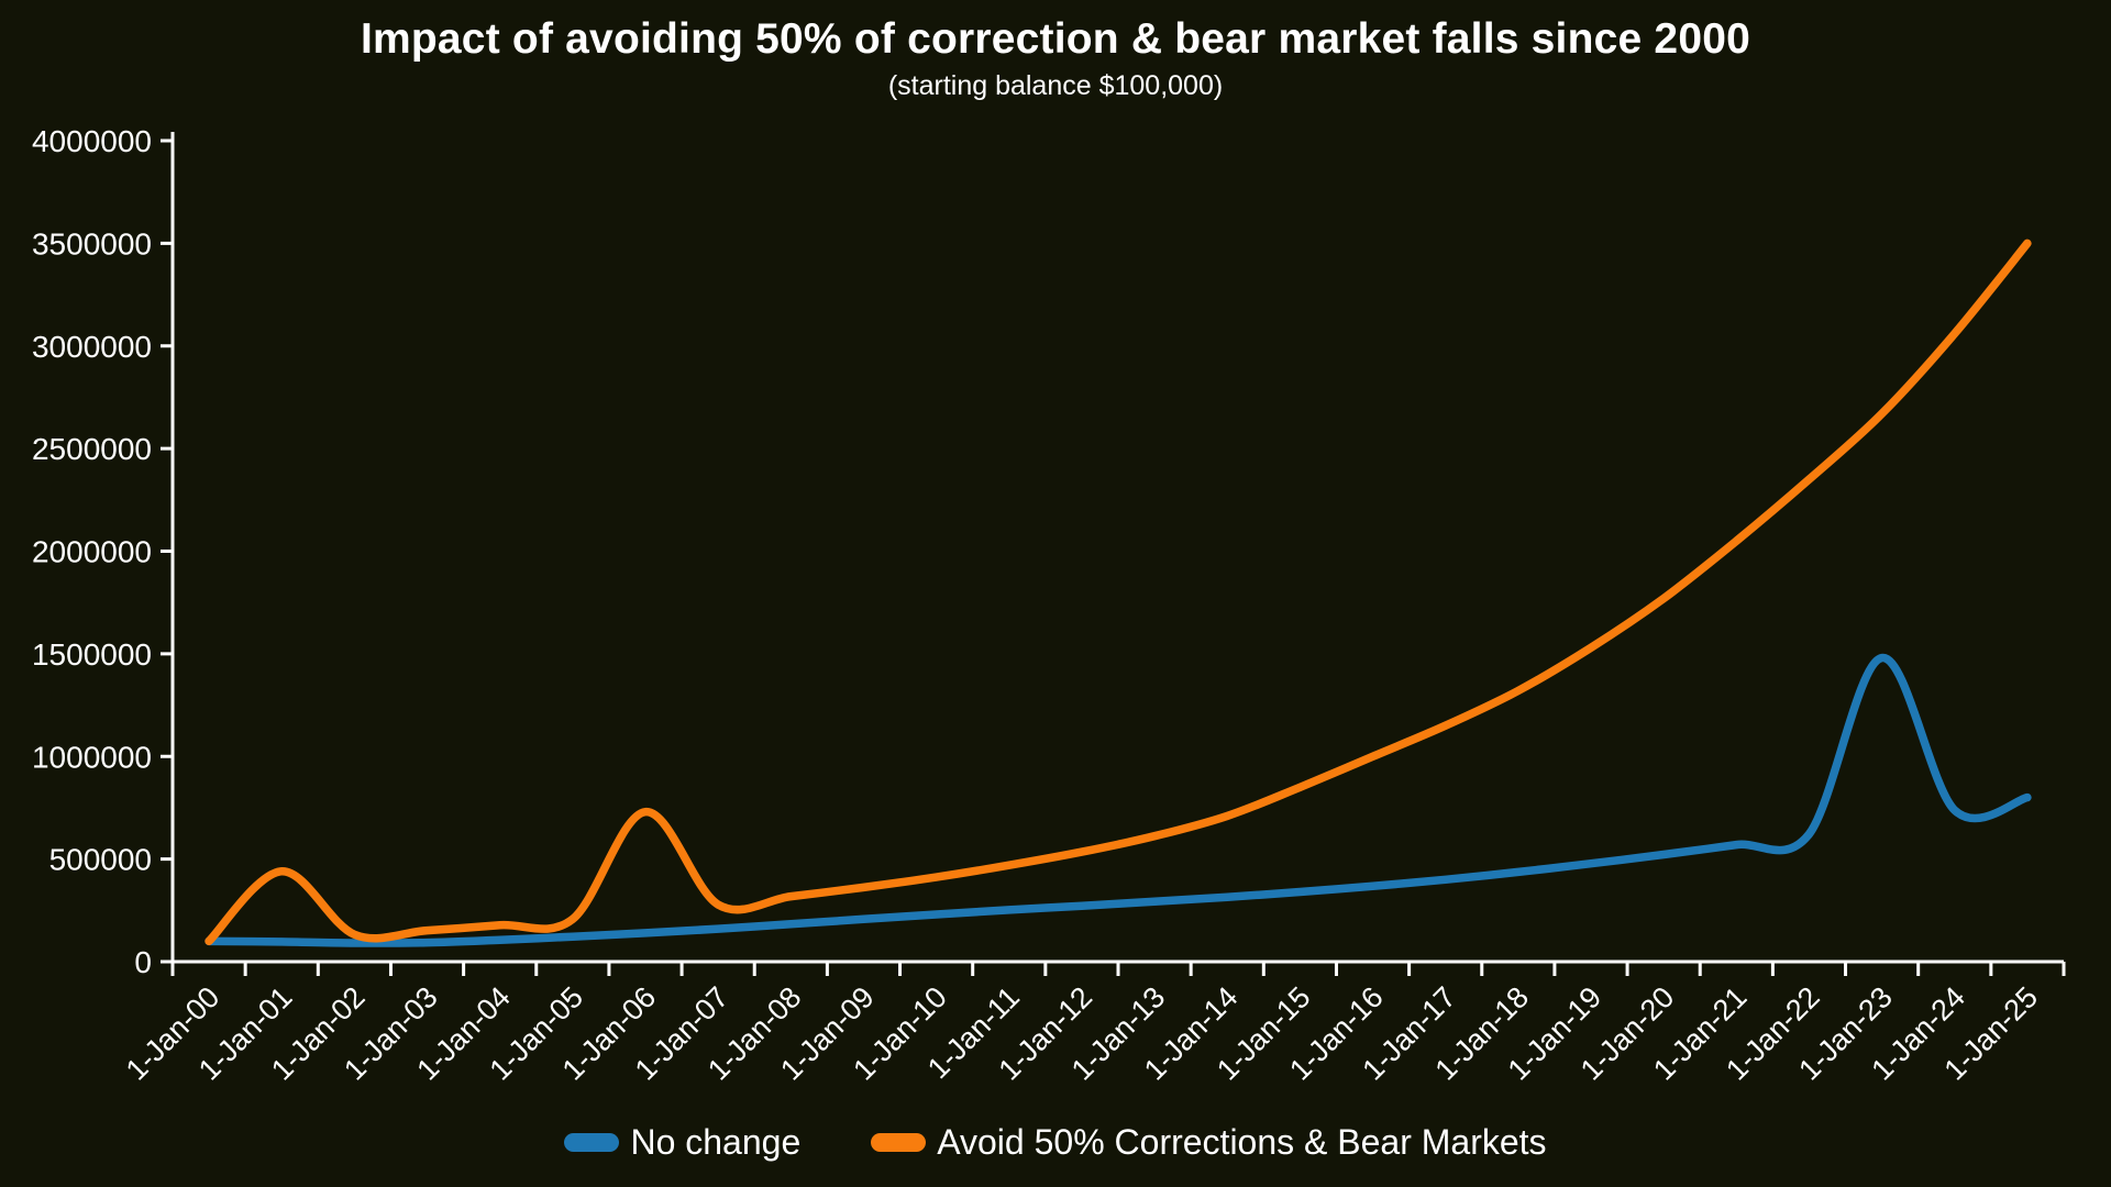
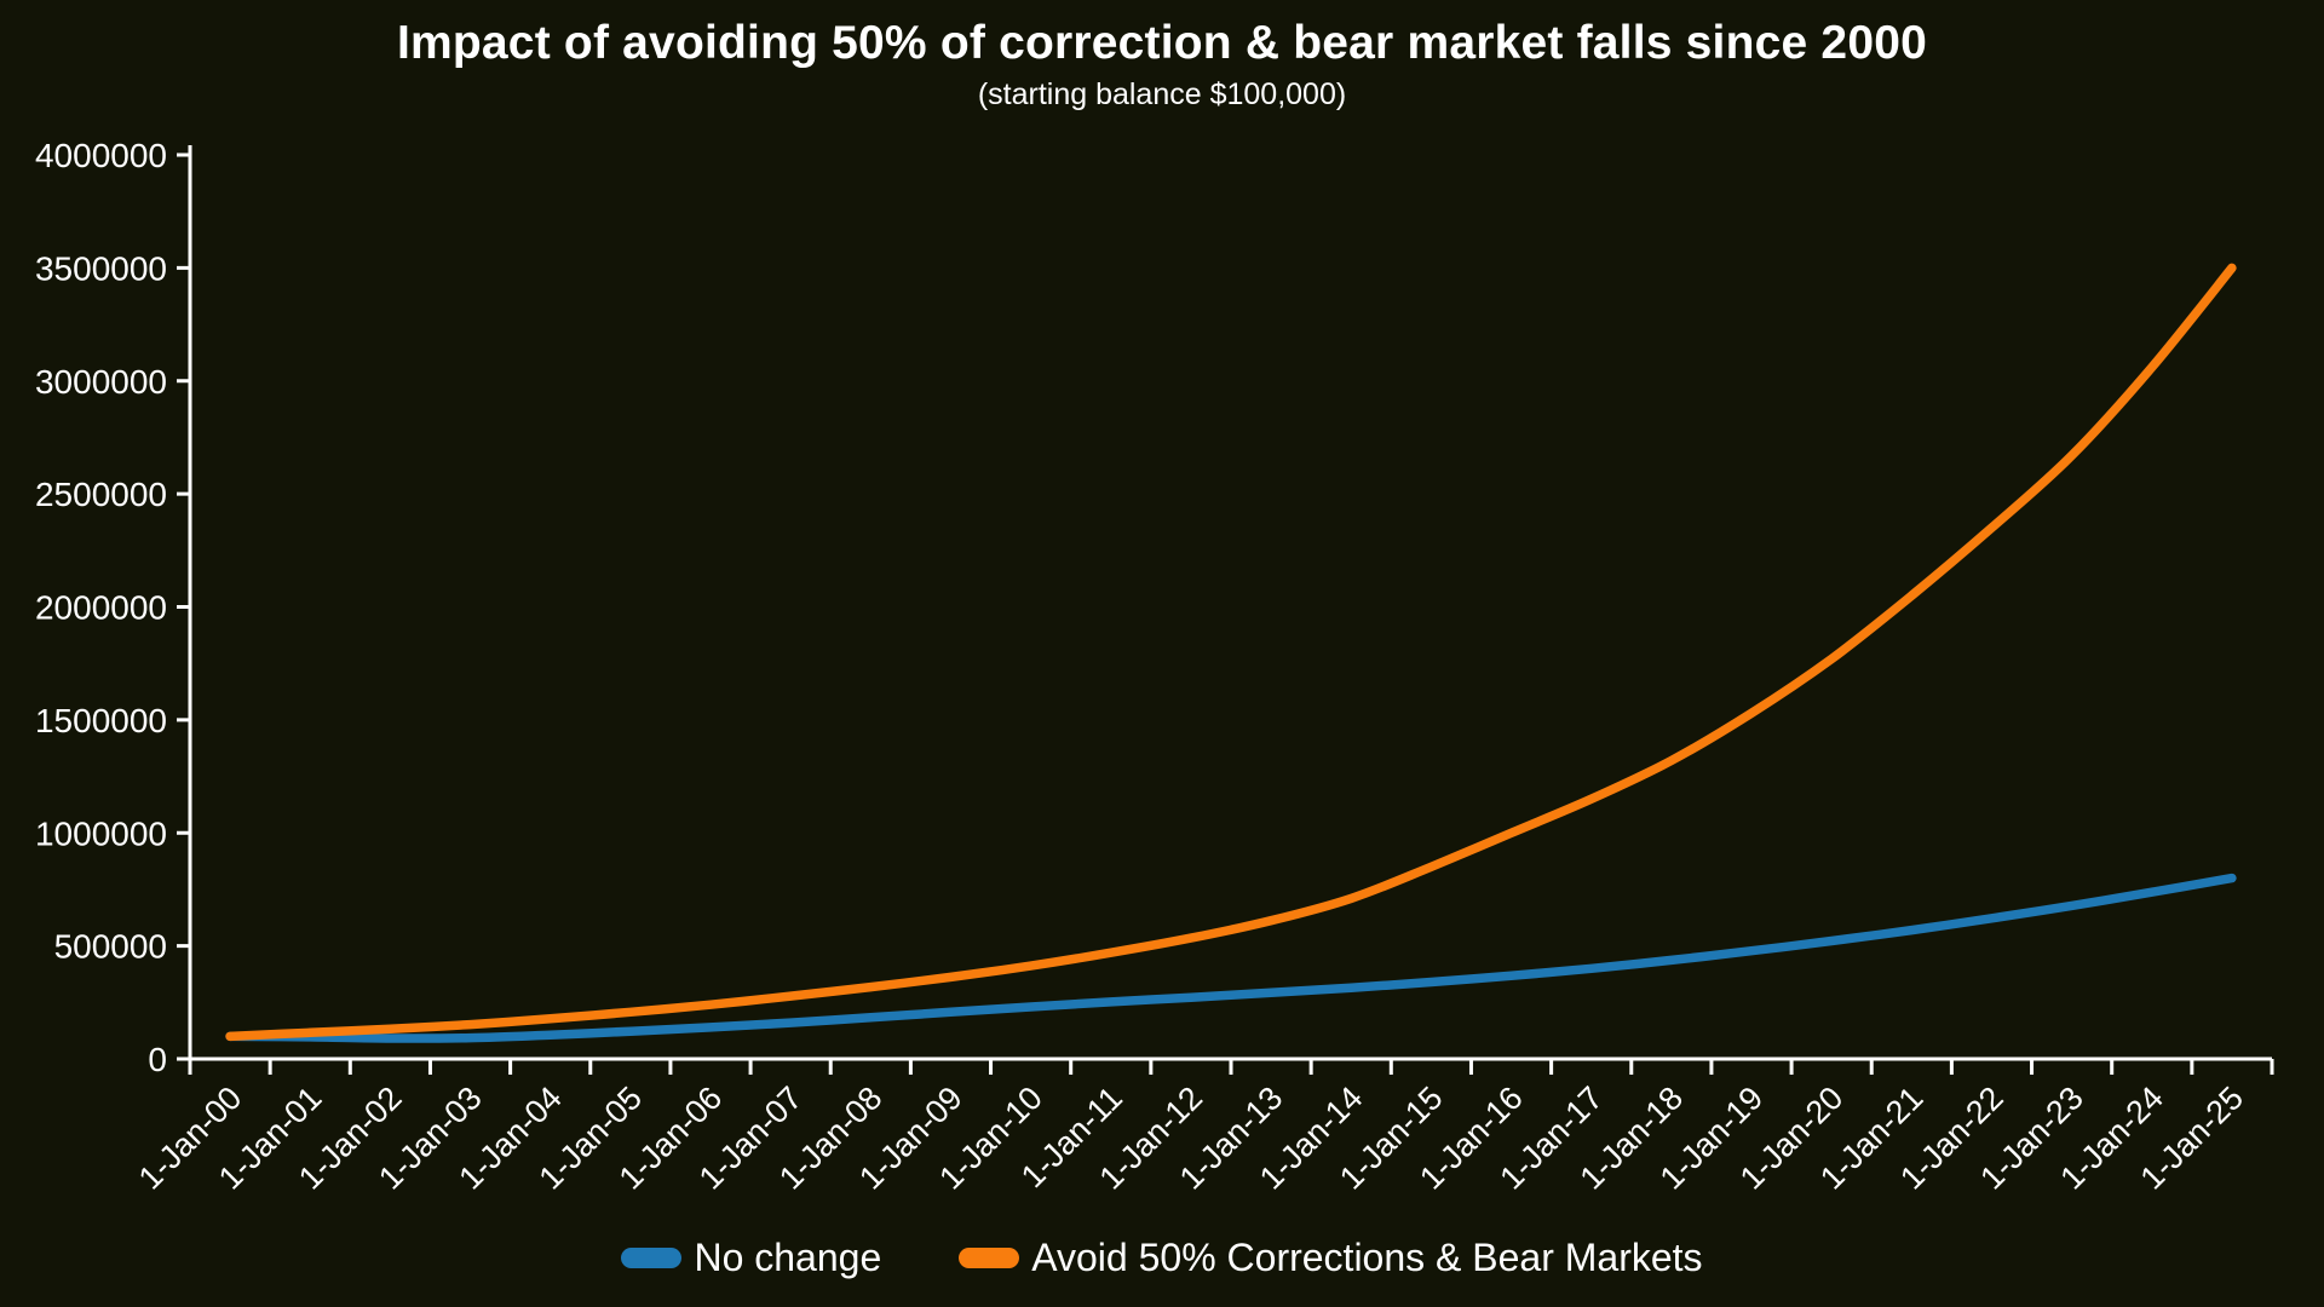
Avoid 50% Corrections & Bear Markets/1-Jan-01: 440000 -> 120000
Avoid 50% Corrections & Bear Markets/1-Jan-06: 730000 -> 240000
No change/1-Jan-23: 1480000 -> 680000
